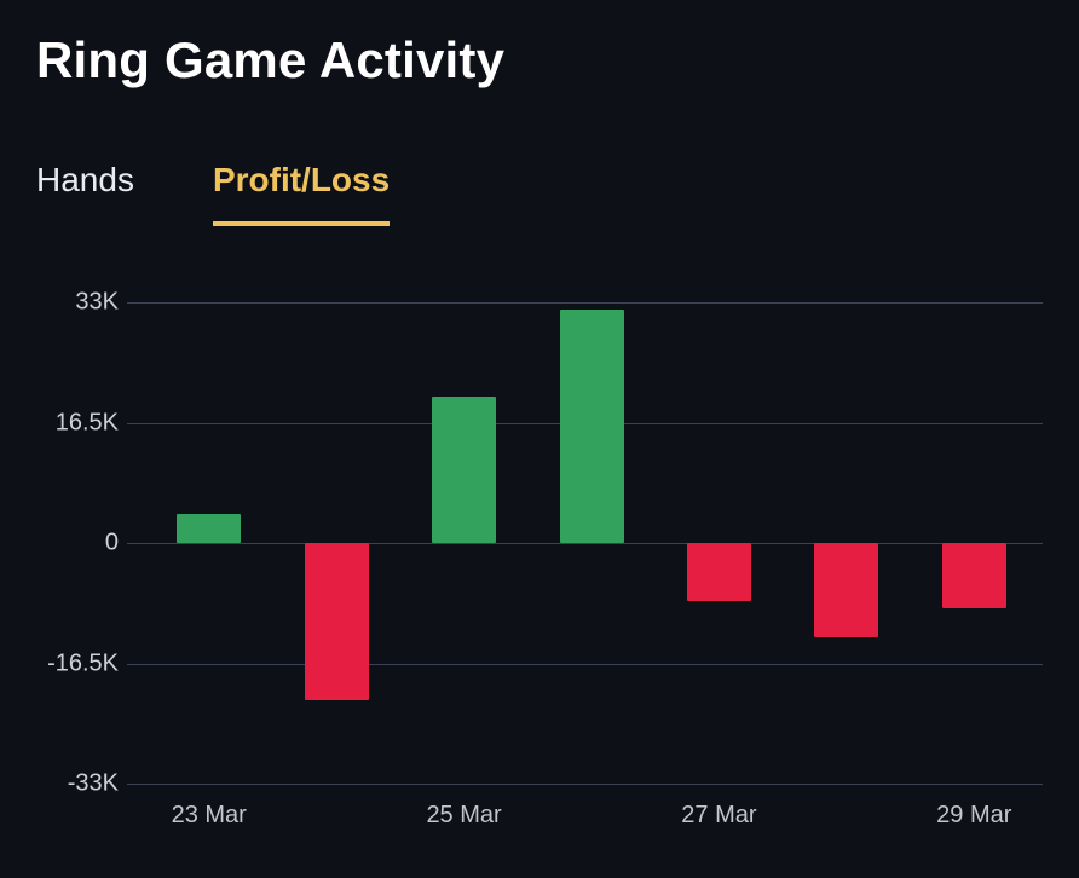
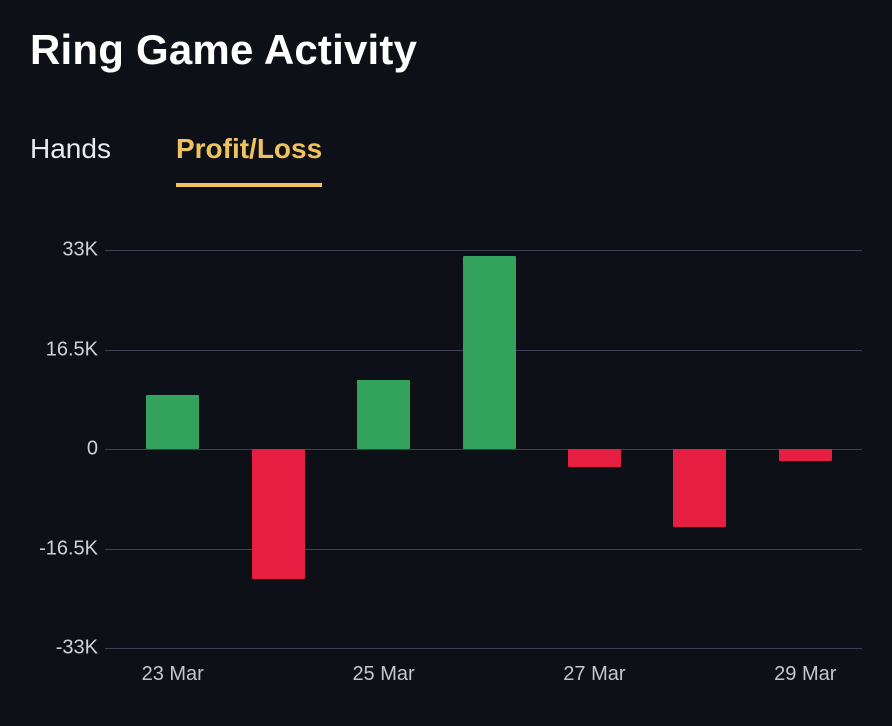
23 Mar: 4K -> 9K
25 Mar: 20K -> 12K
27 Mar: -8K -> -3K
29 Mar: -9K -> -2K
